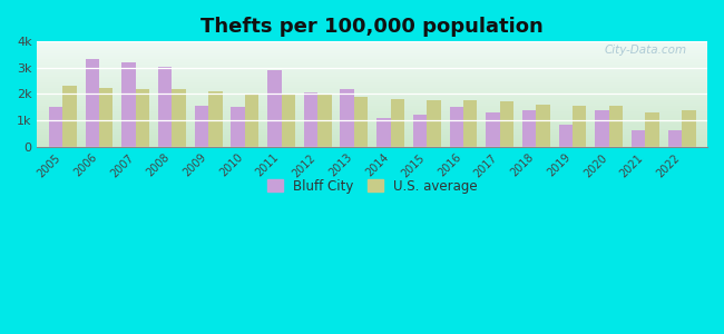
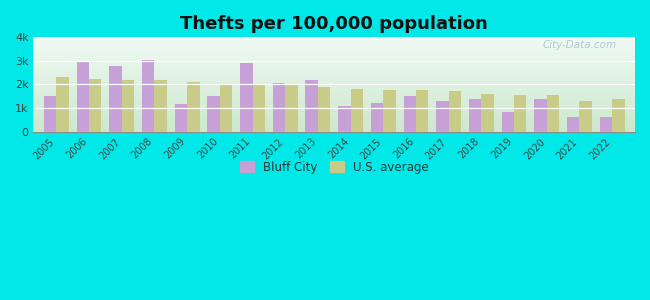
Bluff City/2006: 3.35k -> 3.00k
Bluff City/2007: 3.20k -> 2.80k
Bluff City/2009: 1.55k -> 1.15k
